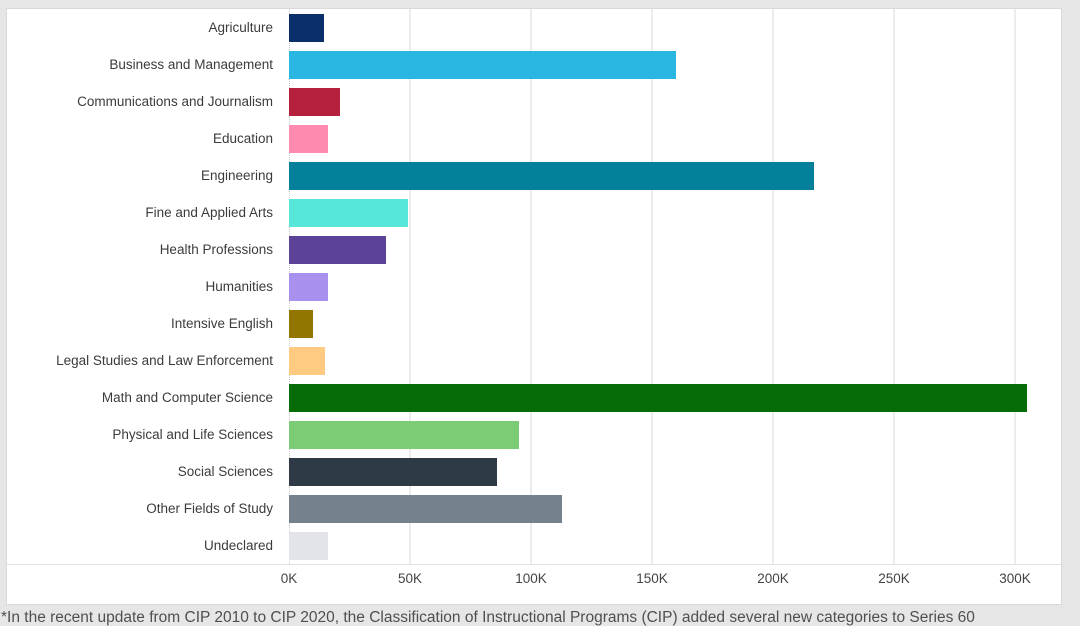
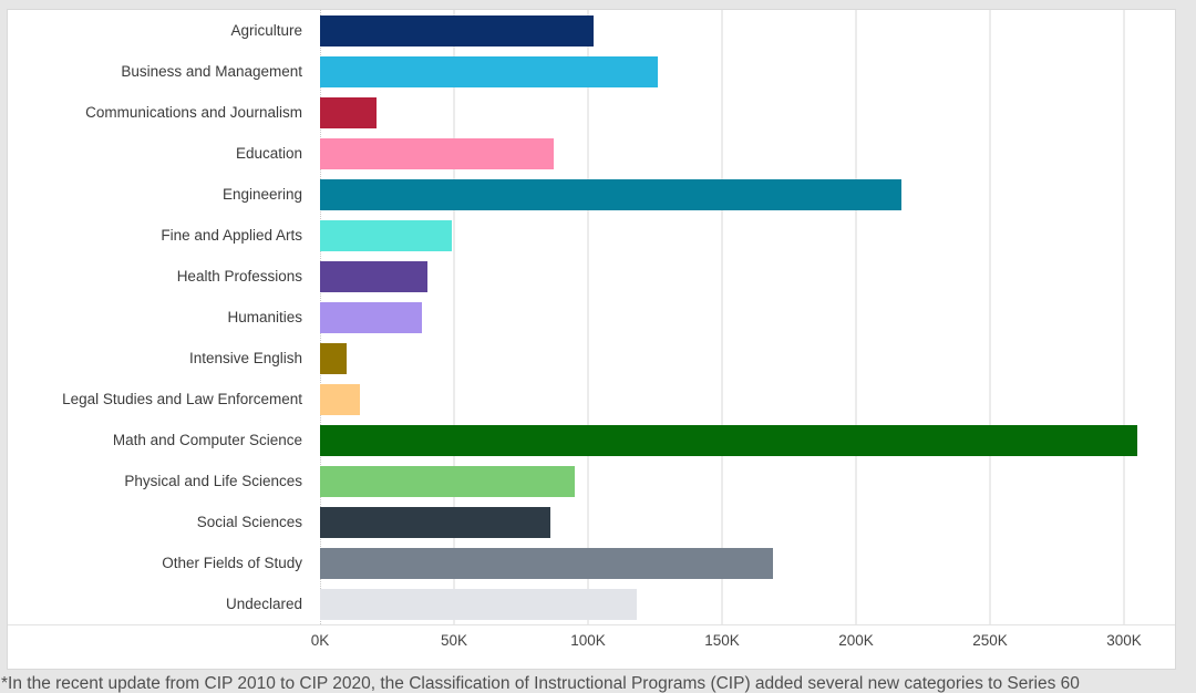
Agriculture: 14K -> 102K
Business and Management: 160K -> 126K
Education: 16K -> 87K
Humanities: 16K -> 38K
Other Fields of Study: 113K -> 169K
Undeclared: 16K -> 118K
